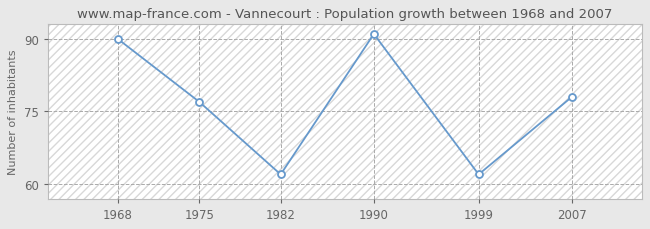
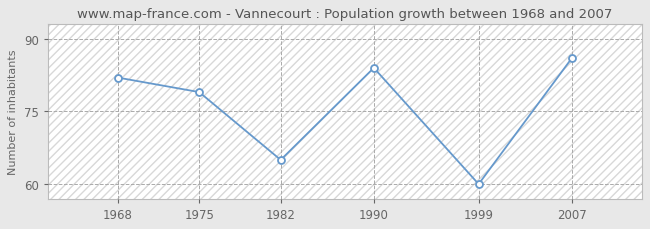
1968: 90 -> 82
1975: 77 -> 79
1982: 62 -> 65
1990: 91 -> 84
1999: 62 -> 60
2007: 78 -> 86
